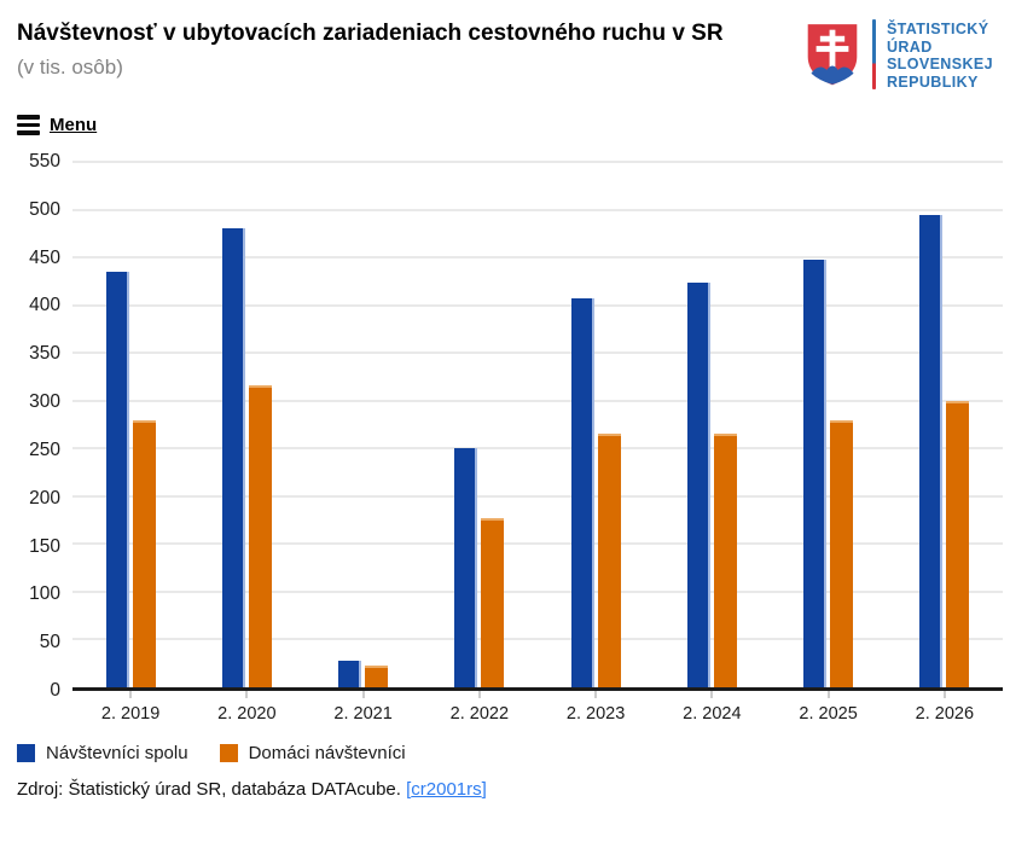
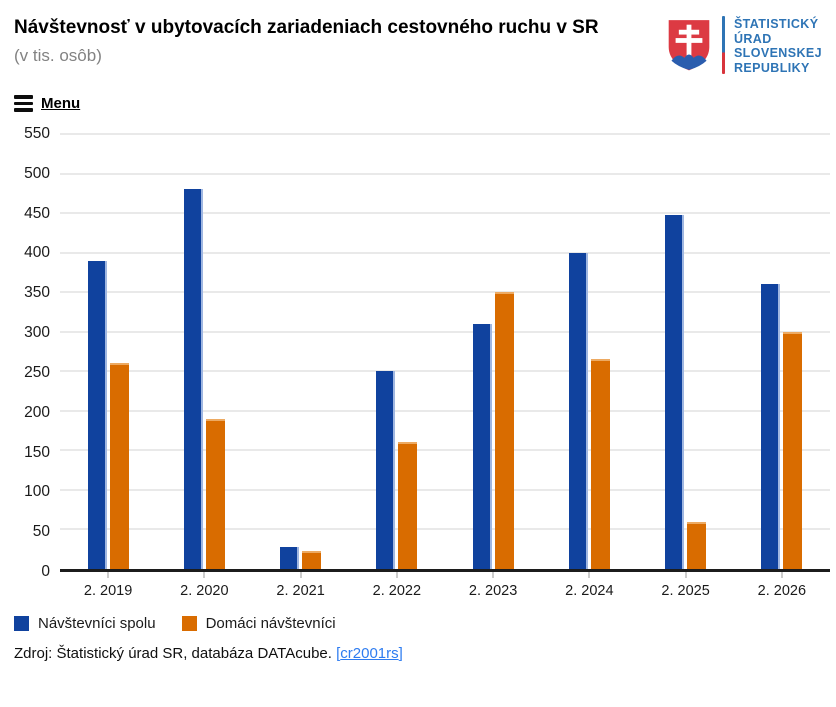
Návštevníci spolu/2. 2019: 440 -> 390
Domáci návštevníci/2. 2019: 280 -> 260
Domáci návštevníci/2. 2020: 320 -> 190
Domáci návštevníci/2. 2022: 180 -> 160
Návštevníci spolu/2. 2023: 410 -> 310
Domáci návštevníci/2. 2023: 260 -> 350
Návštevníci spolu/2. 2024: 420 -> 400
Domáci návštevníci/2. 2025: 280 -> 60
Návštevníci spolu/2. 2026: 500 -> 360
